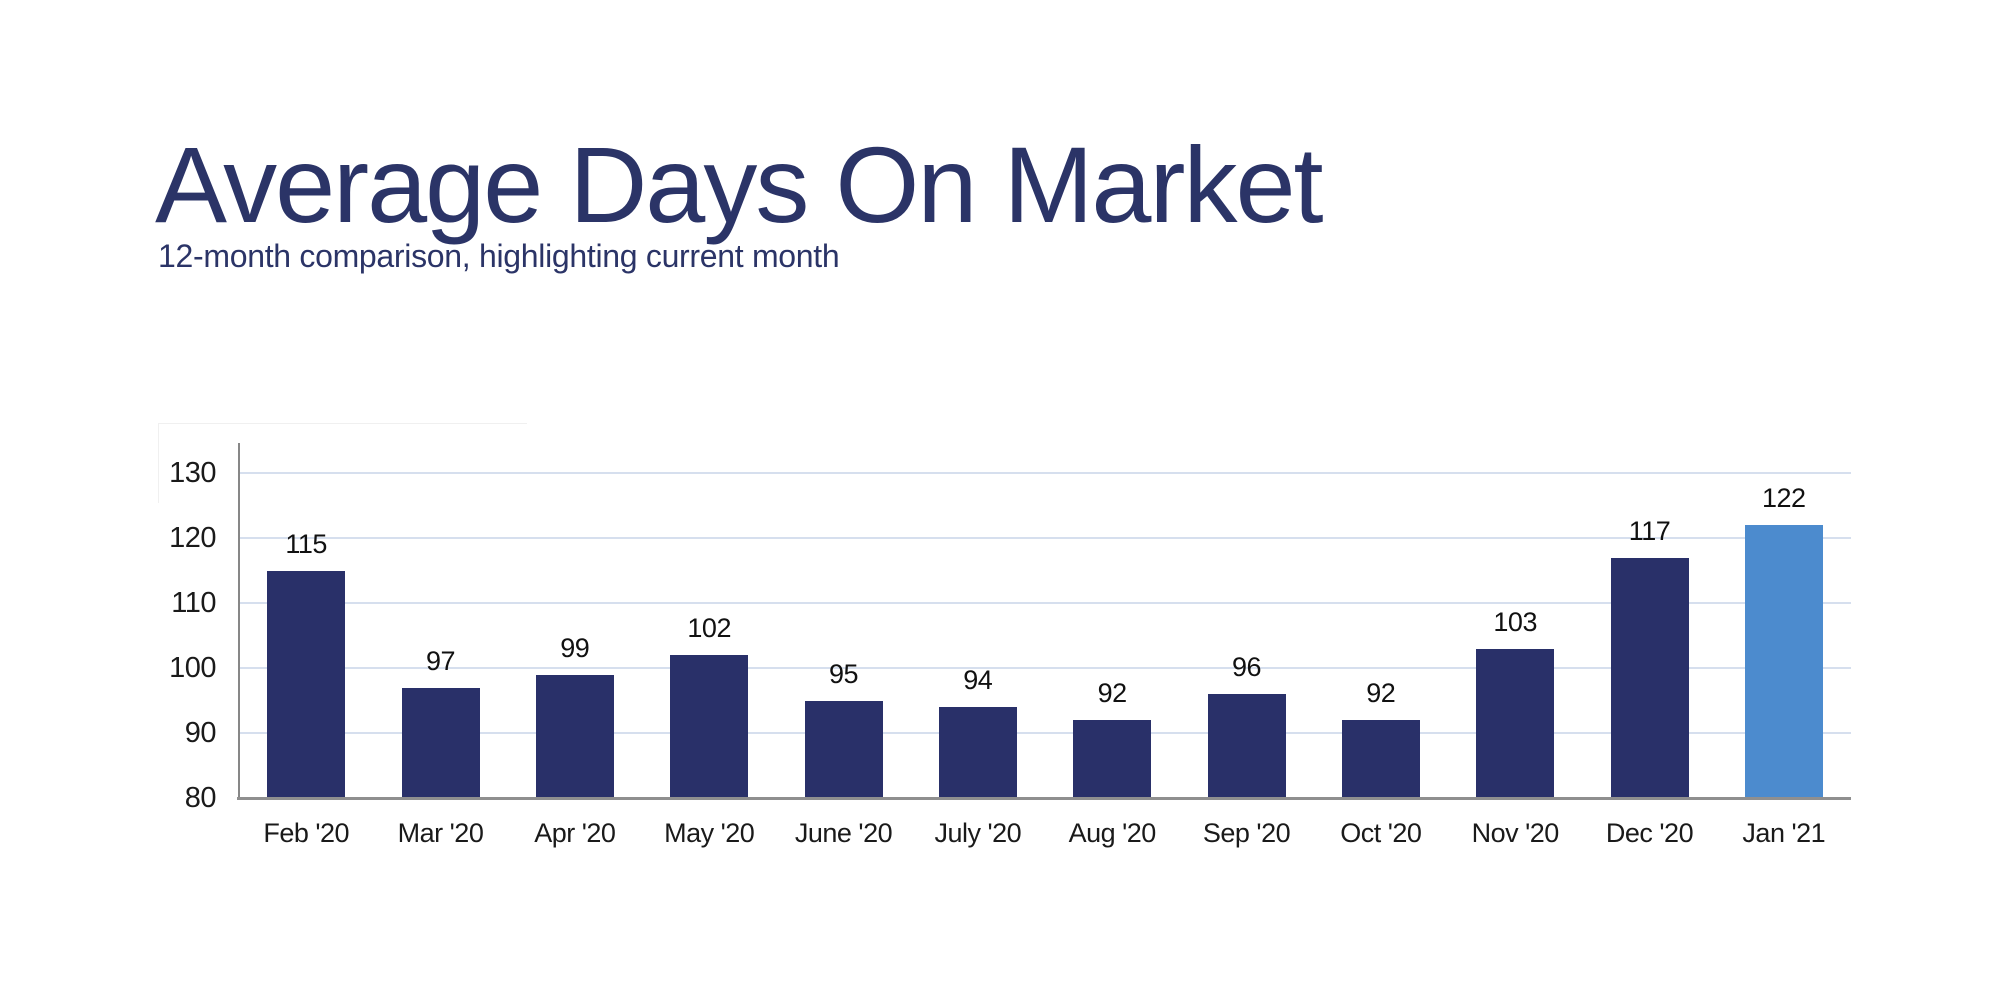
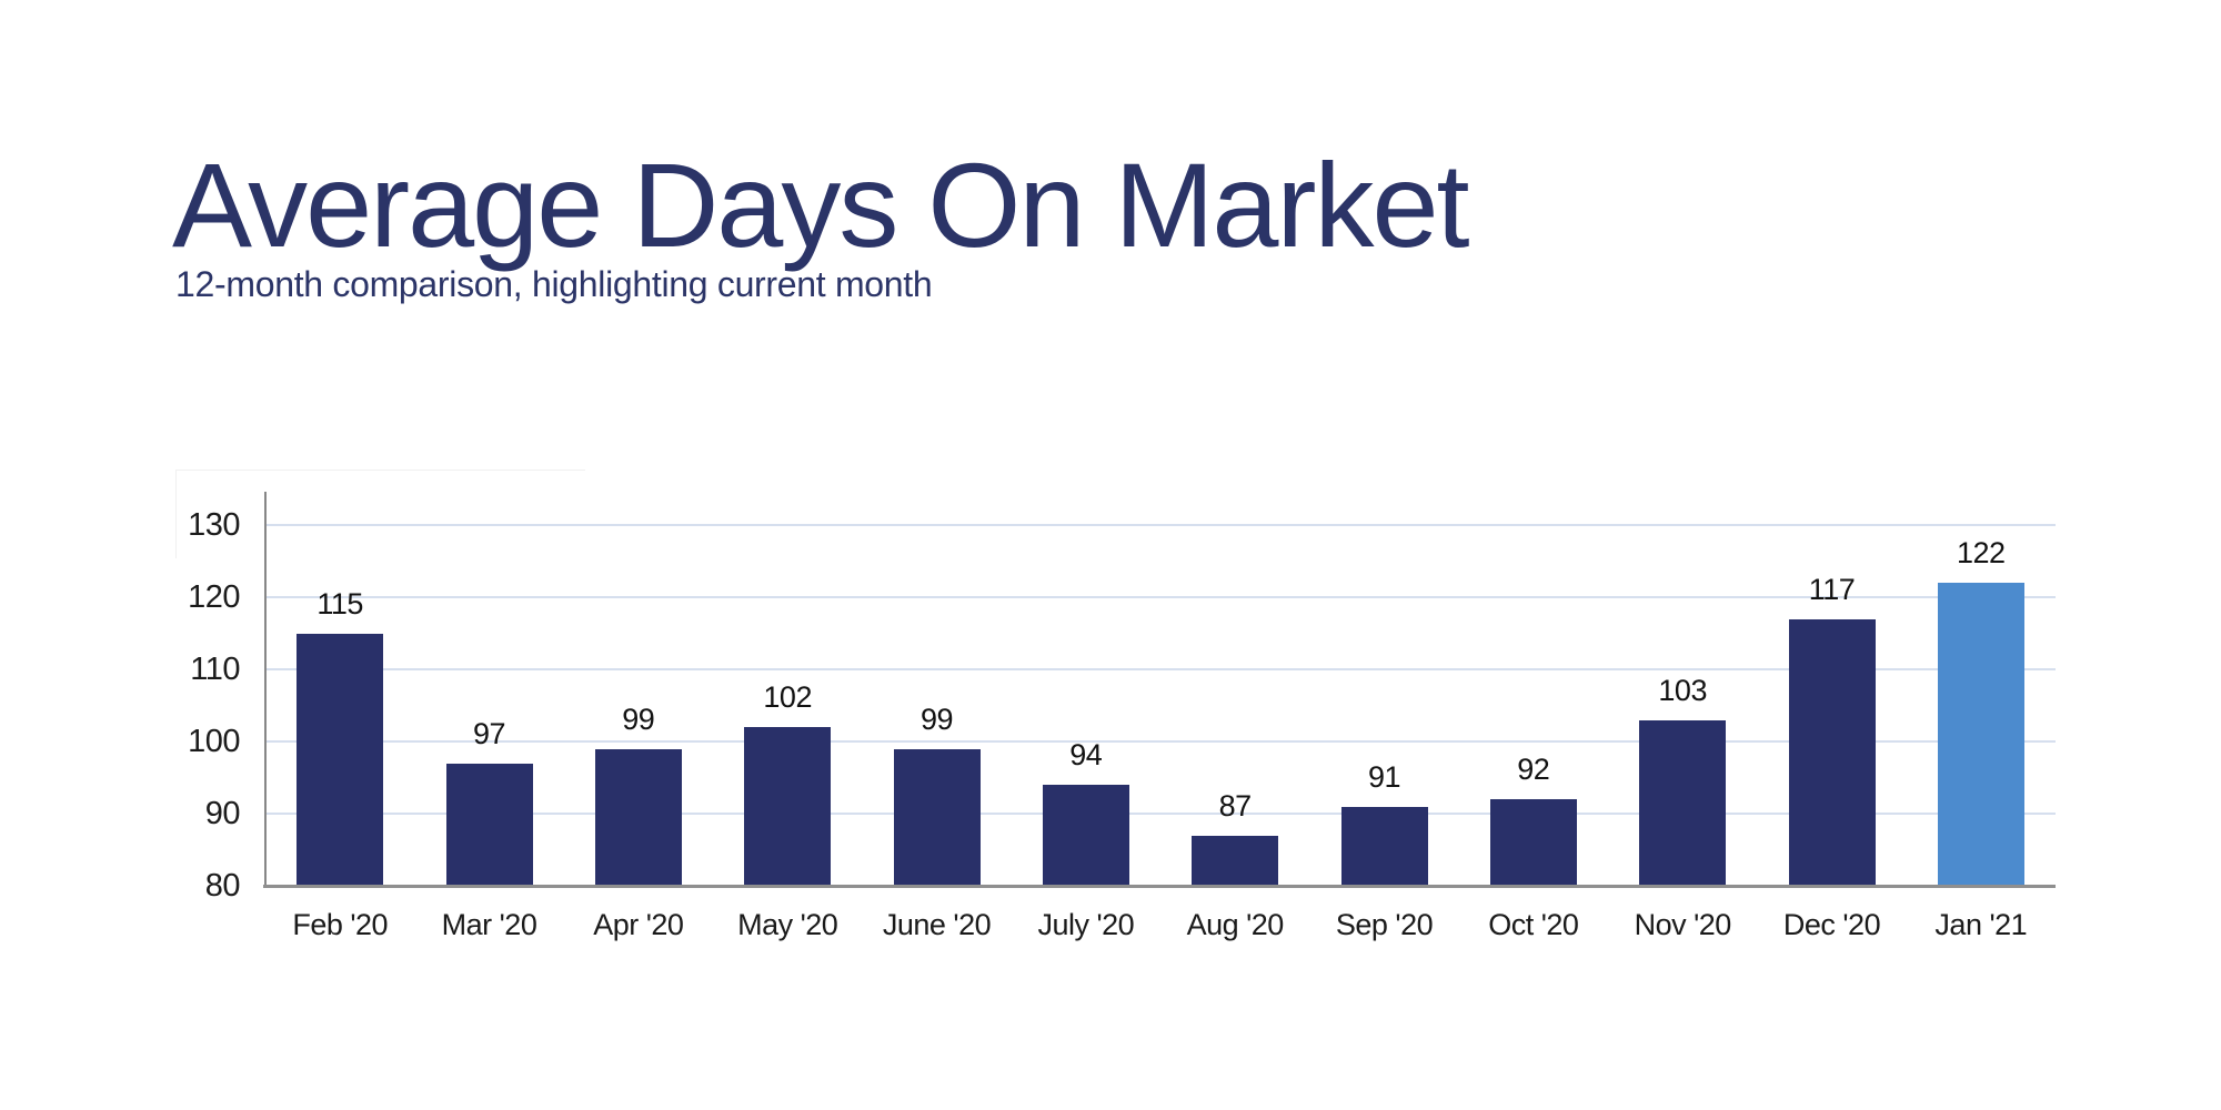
June '20: 95 -> 99
Aug '20: 92 -> 87
Sep '20: 96 -> 91
